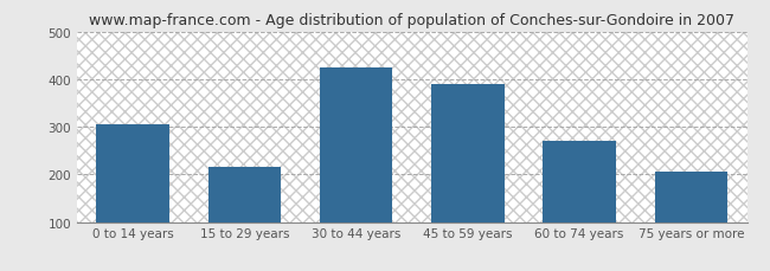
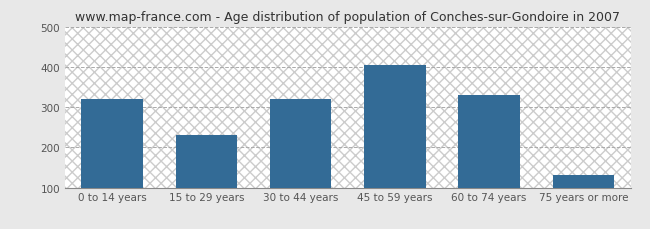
0 to 14 years: 305 -> 320
15 to 29 years: 215 -> 230
30 to 44 years: 425 -> 320
45 to 59 years: 390 -> 405
60 to 74 years: 270 -> 330
75 years or more: 205 -> 132
